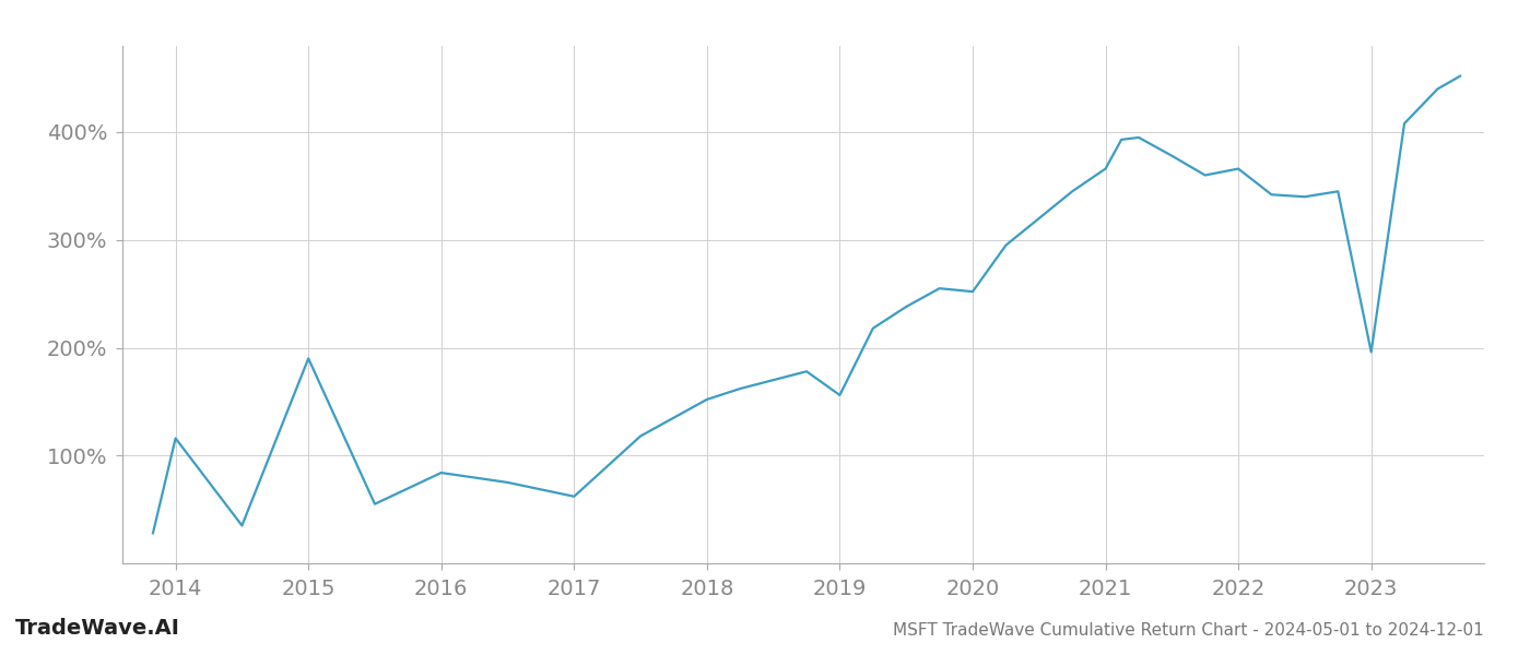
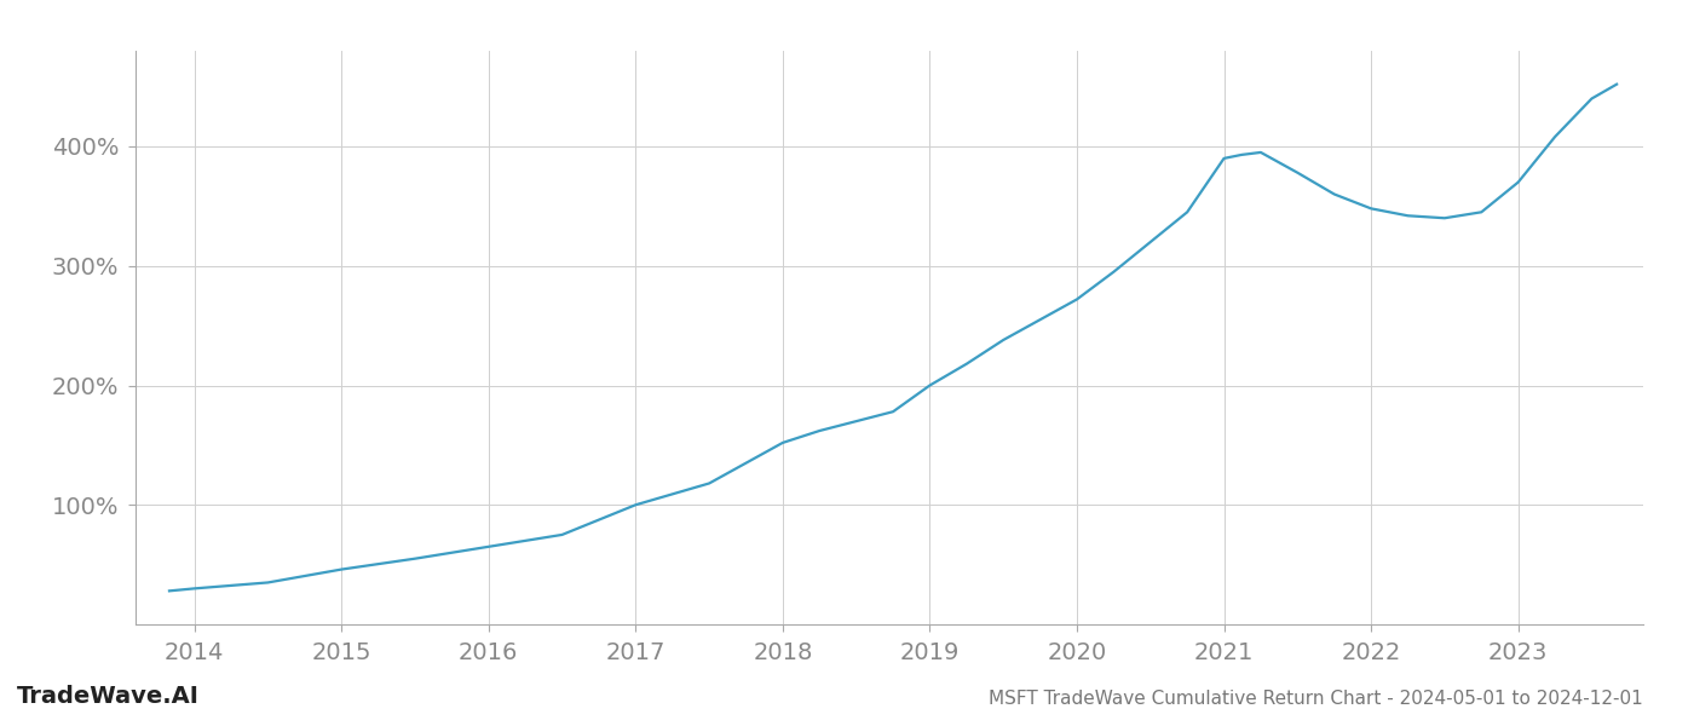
2014: 116% -> 30%
2015: 190% -> 46%
2016: 84% -> 65%
2017: 62% -> 100%
2019: 156% -> 200%
2020: 252% -> 272%
2021: 366% -> 390%
2022: 366% -> 348%
2023: 196% -> 370%
